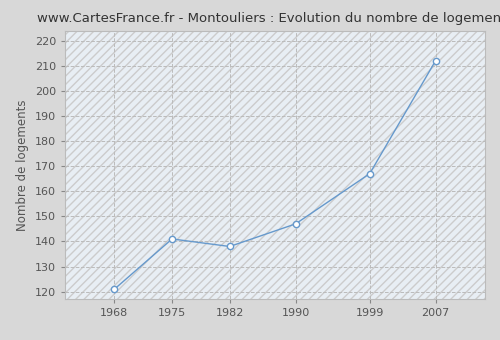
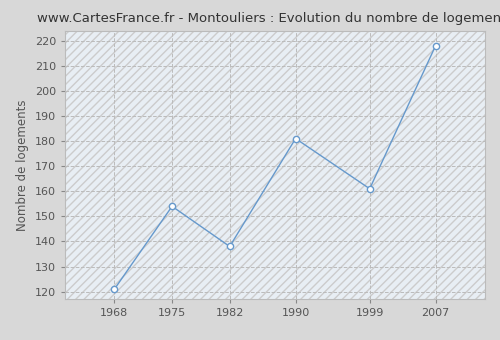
1975: 141 -> 154
1990: 147 -> 181
1999: 167 -> 161
2007: 212 -> 218
